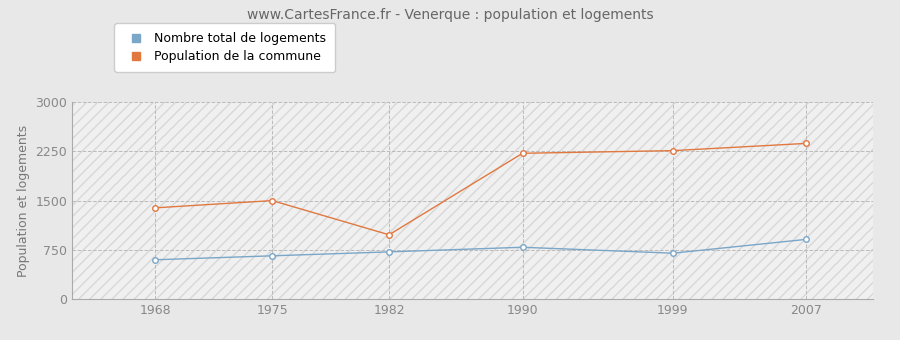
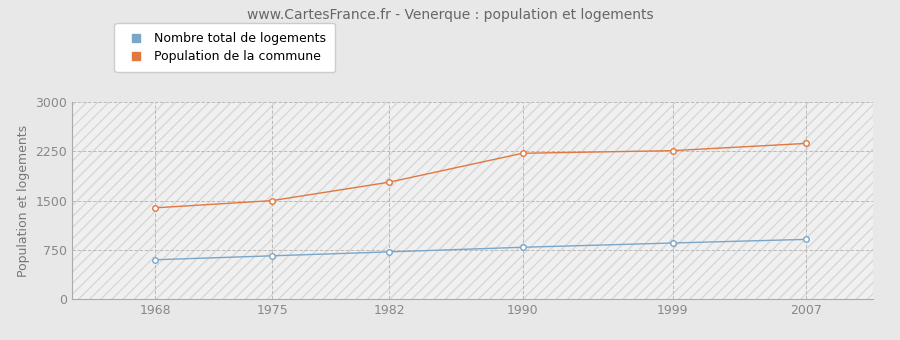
Population de la commune/1982: 980 -> 1780
Nombre total de logements/1999: 700 -> 860
